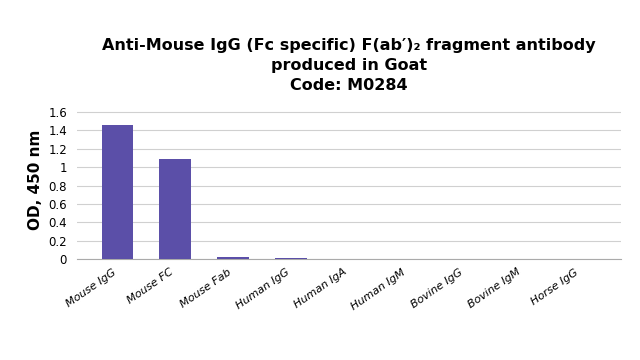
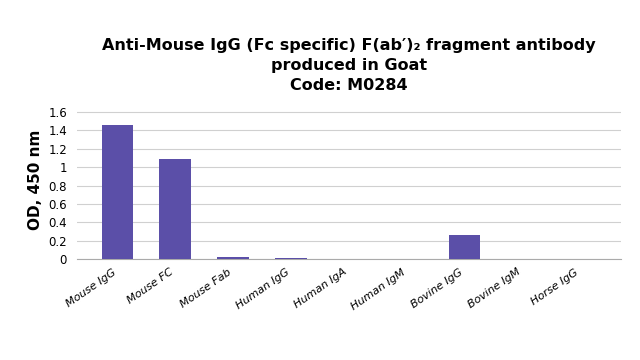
Bovine IgG: 0.00 -> 0.26
